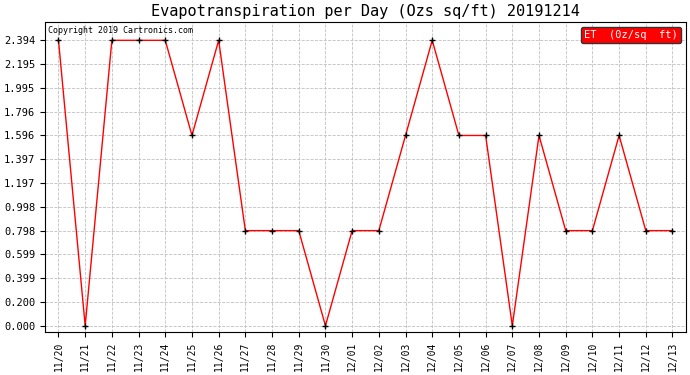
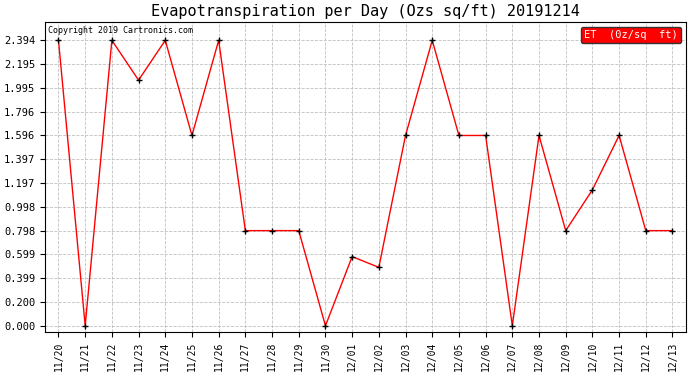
11/23: 2.39 -> 2.06
12/01: 0.80 -> 0.58
12/02: 0.80 -> 0.49
12/10: 0.80 -> 1.14
